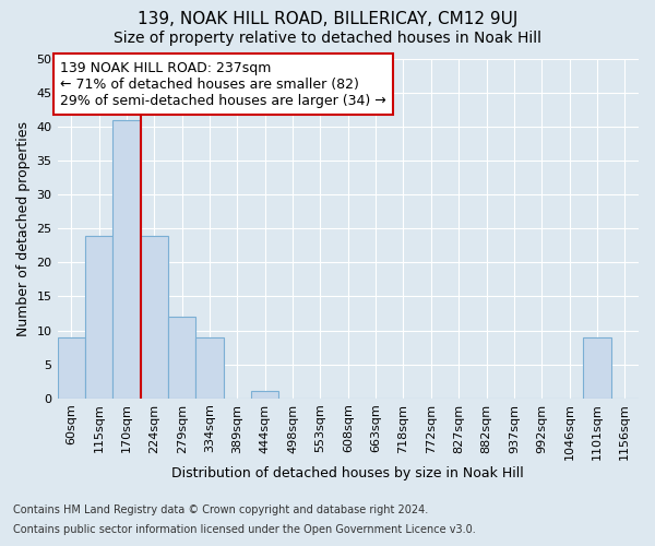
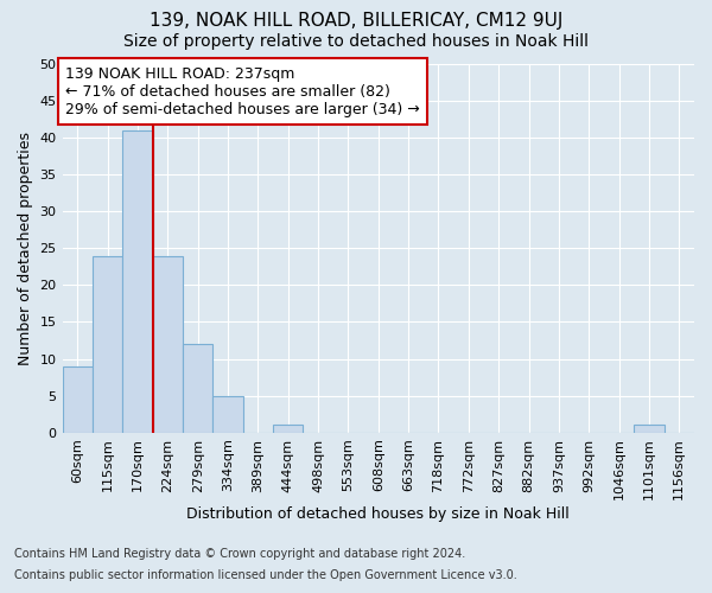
334sqm: 9 -> 5
1101sqm: 9 -> 1
